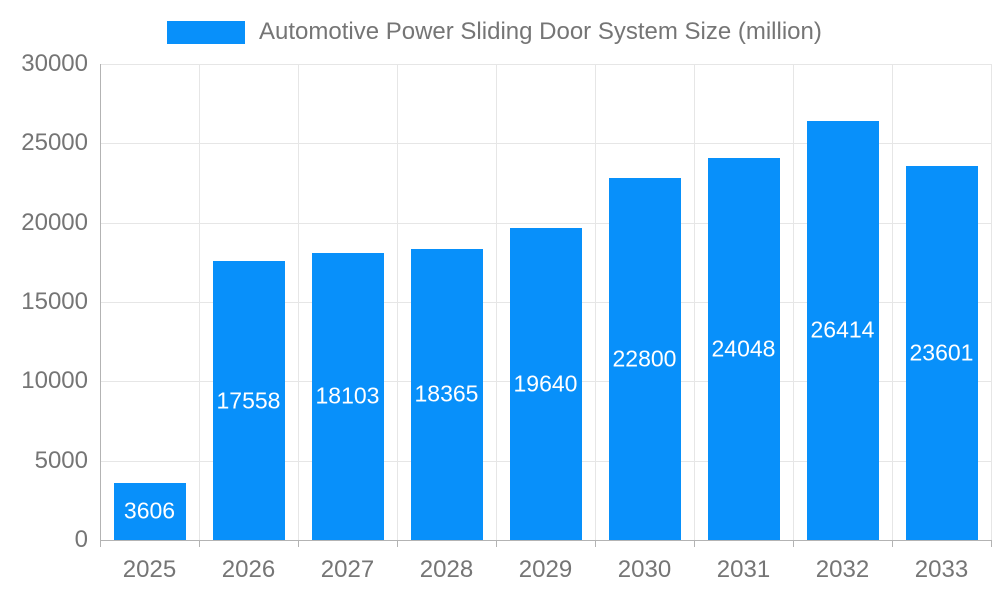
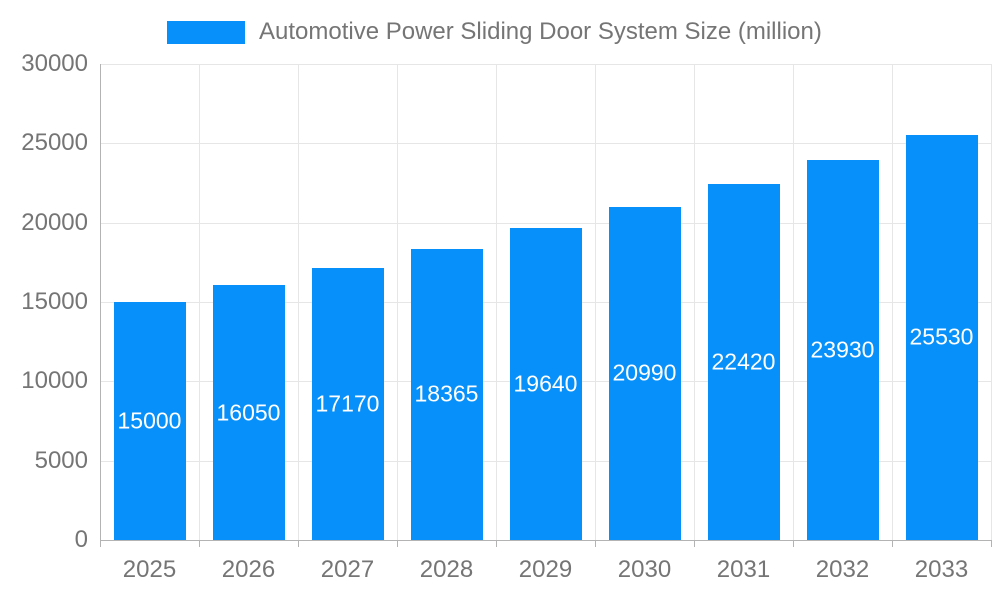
2025: 3606 -> 15000
2026: 17558 -> 16050
2027: 18103 -> 17170
2030: 22800 -> 20990
2031: 24048 -> 22420
2032: 26414 -> 23930
2033: 23601 -> 25530
